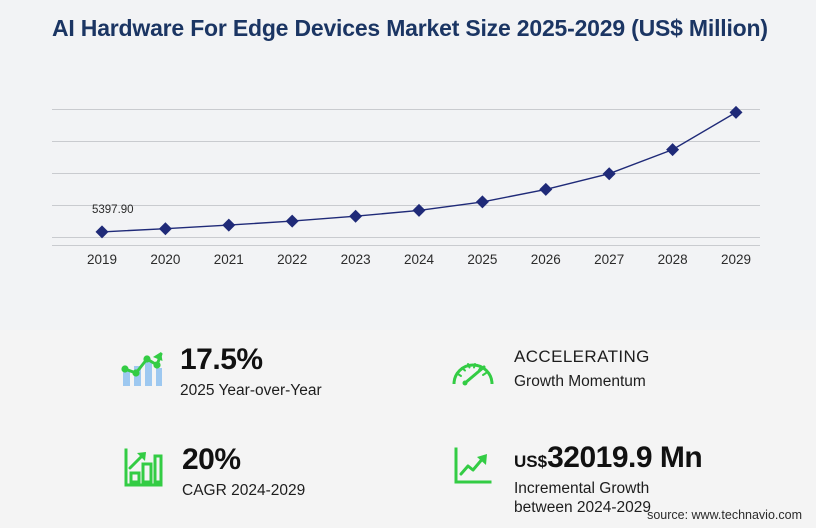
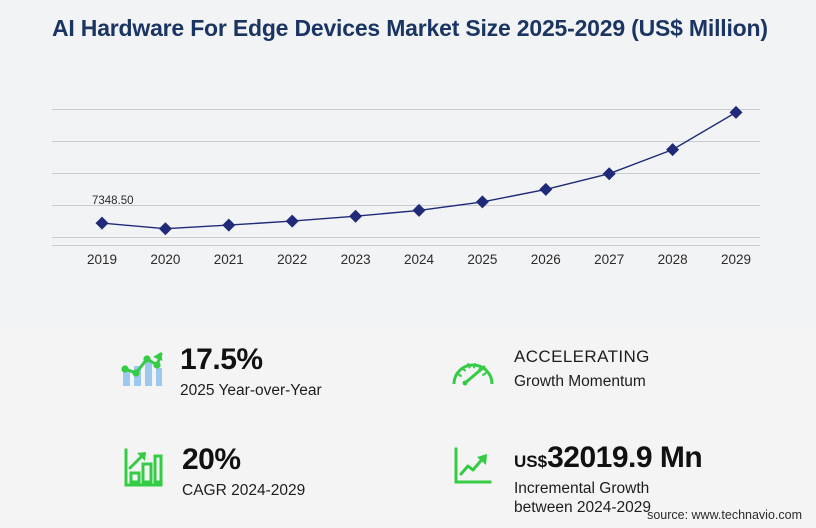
2019: 5397.90 -> 7348.50
